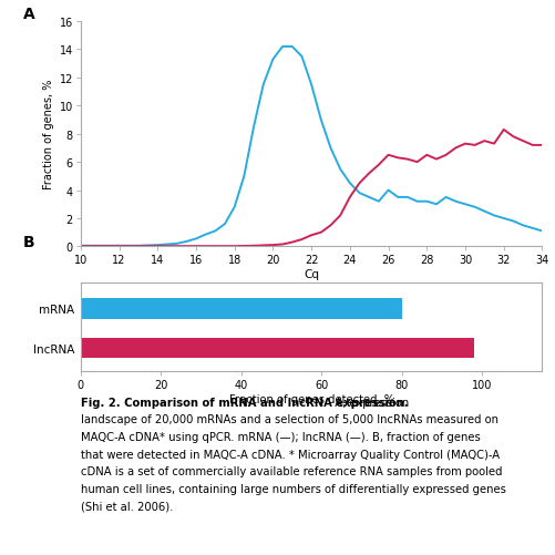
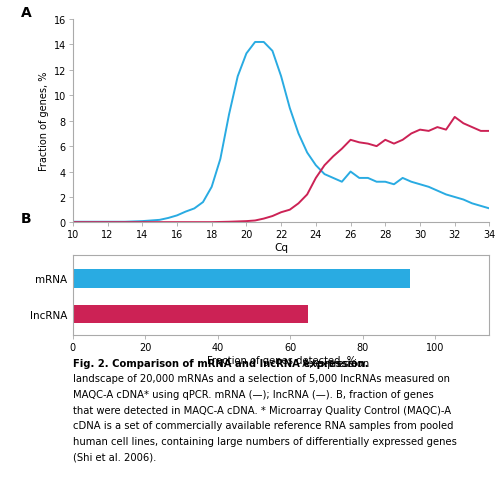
mRNA: 80 -> 93
lncRNA: 98 -> 65
